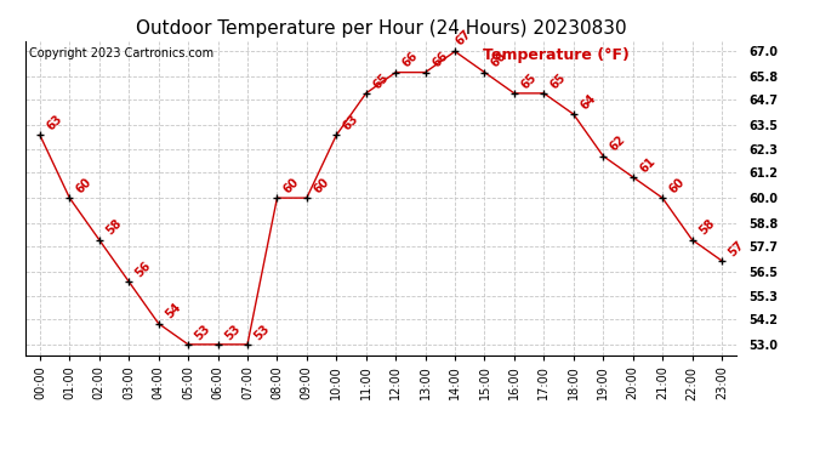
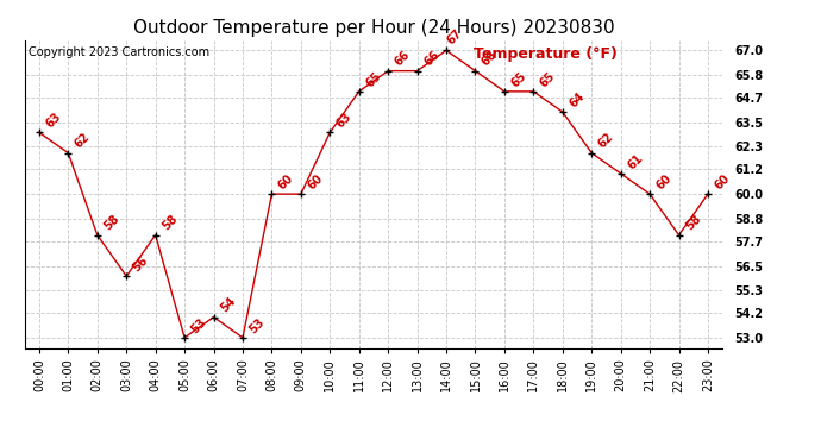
01:00: 60 -> 62
04:00: 54 -> 58
06:00: 53 -> 54
23:00: 57 -> 60
